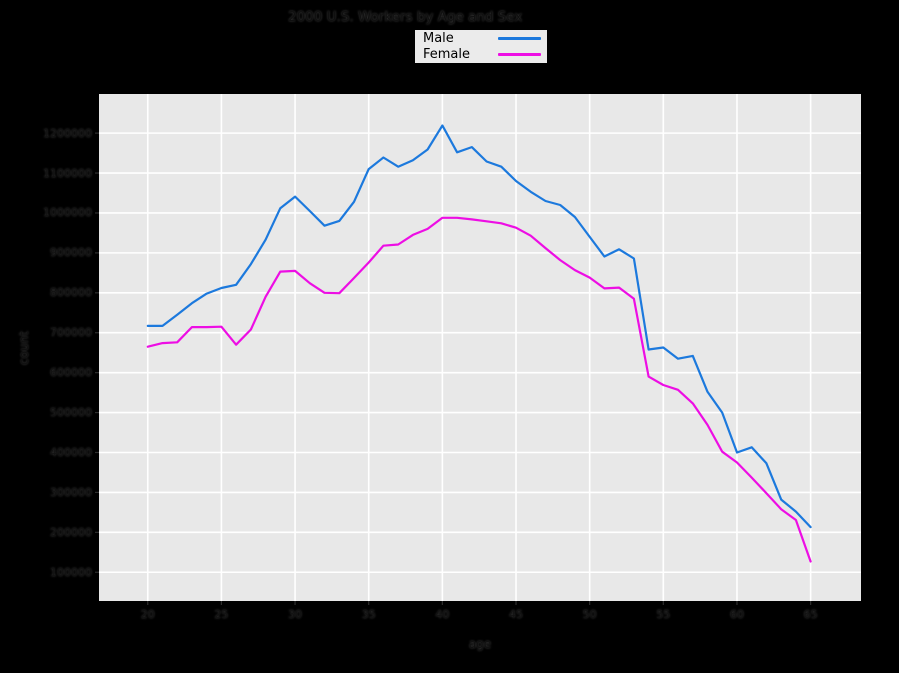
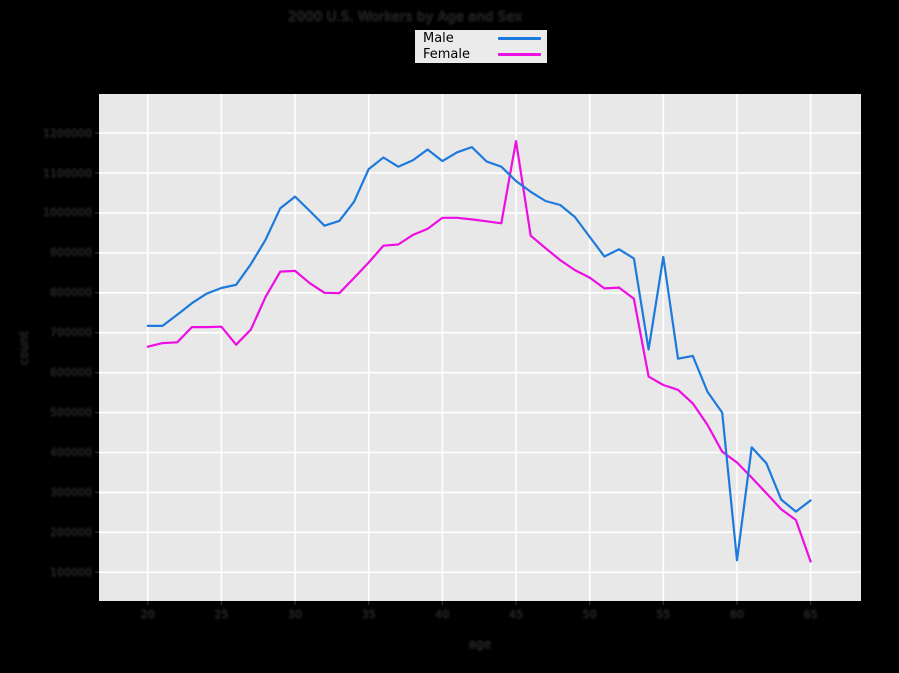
Male/40: 1220000 -> 1130000
Female/45: 960000 -> 1180000
Male/55: 660000 -> 890000
Male/60: 400000 -> 130000
Male/65: 210000 -> 280000
